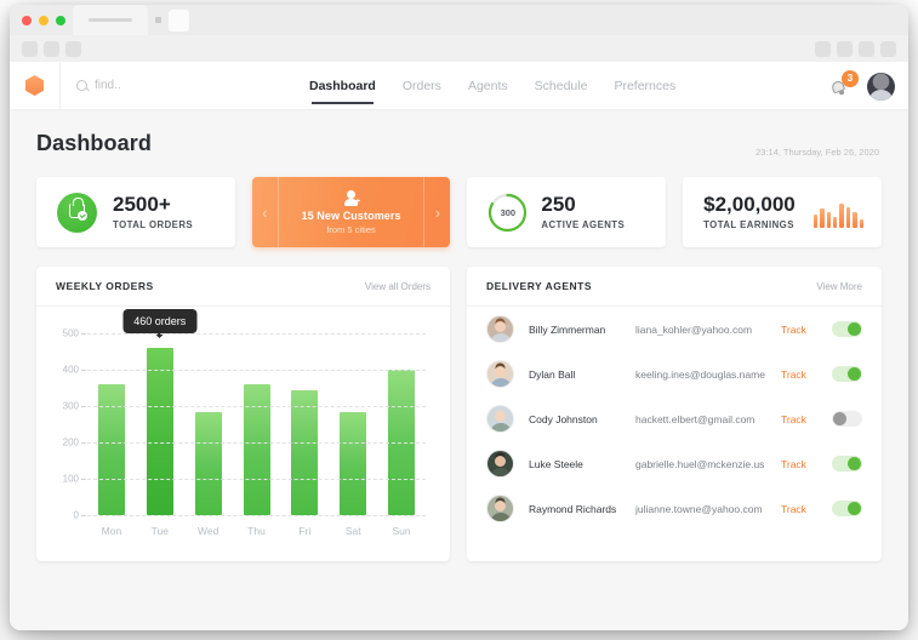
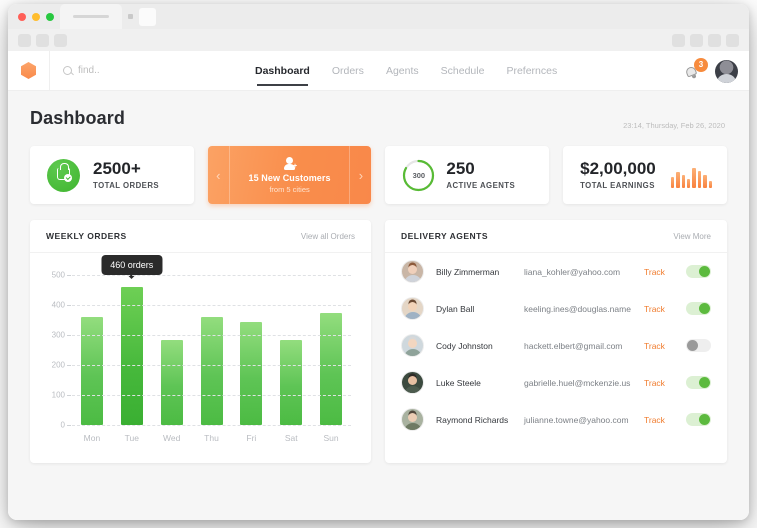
Sun: 400 -> 380
